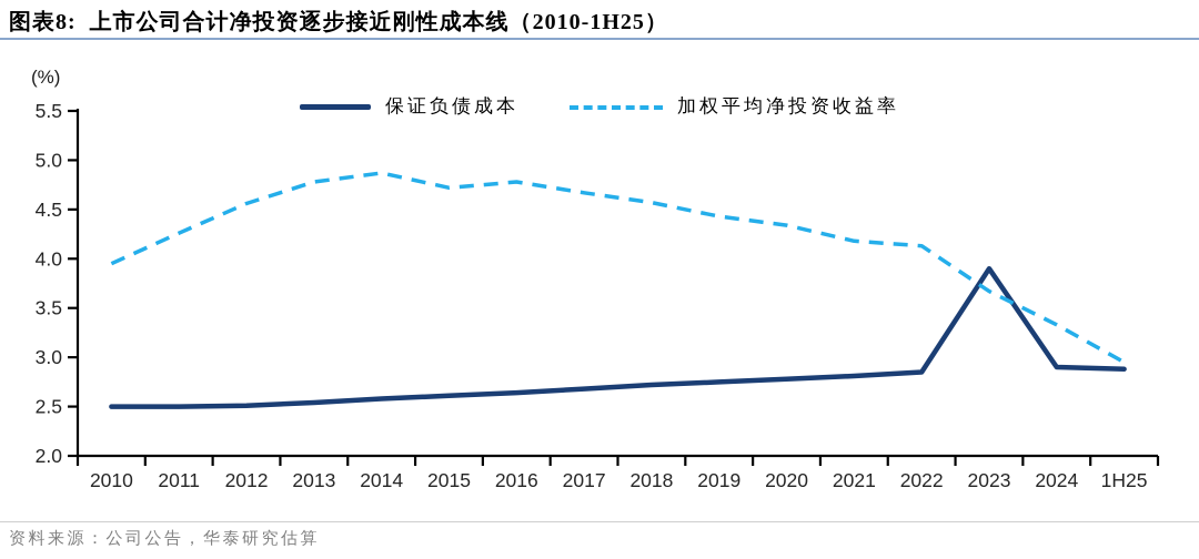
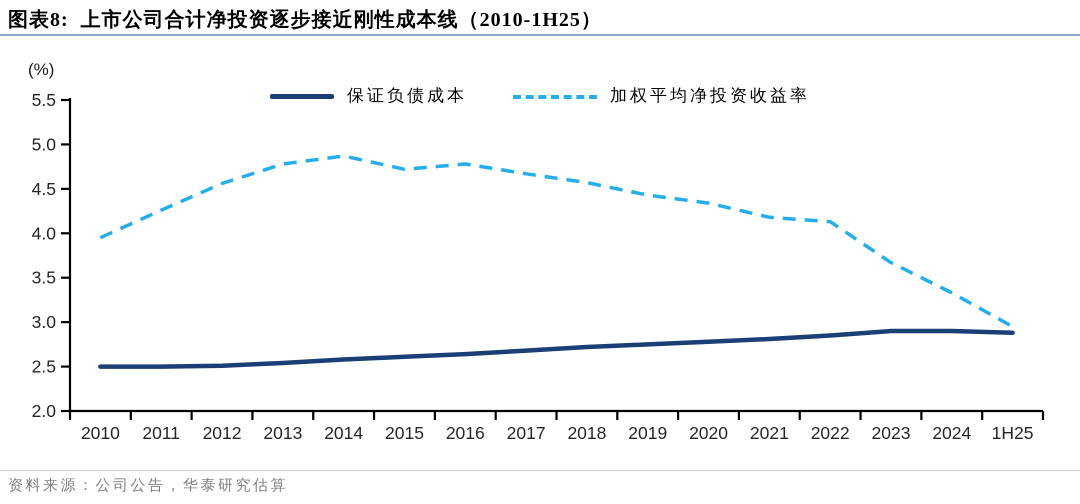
保证负债成本/2023: 3.9 -> 2.9
